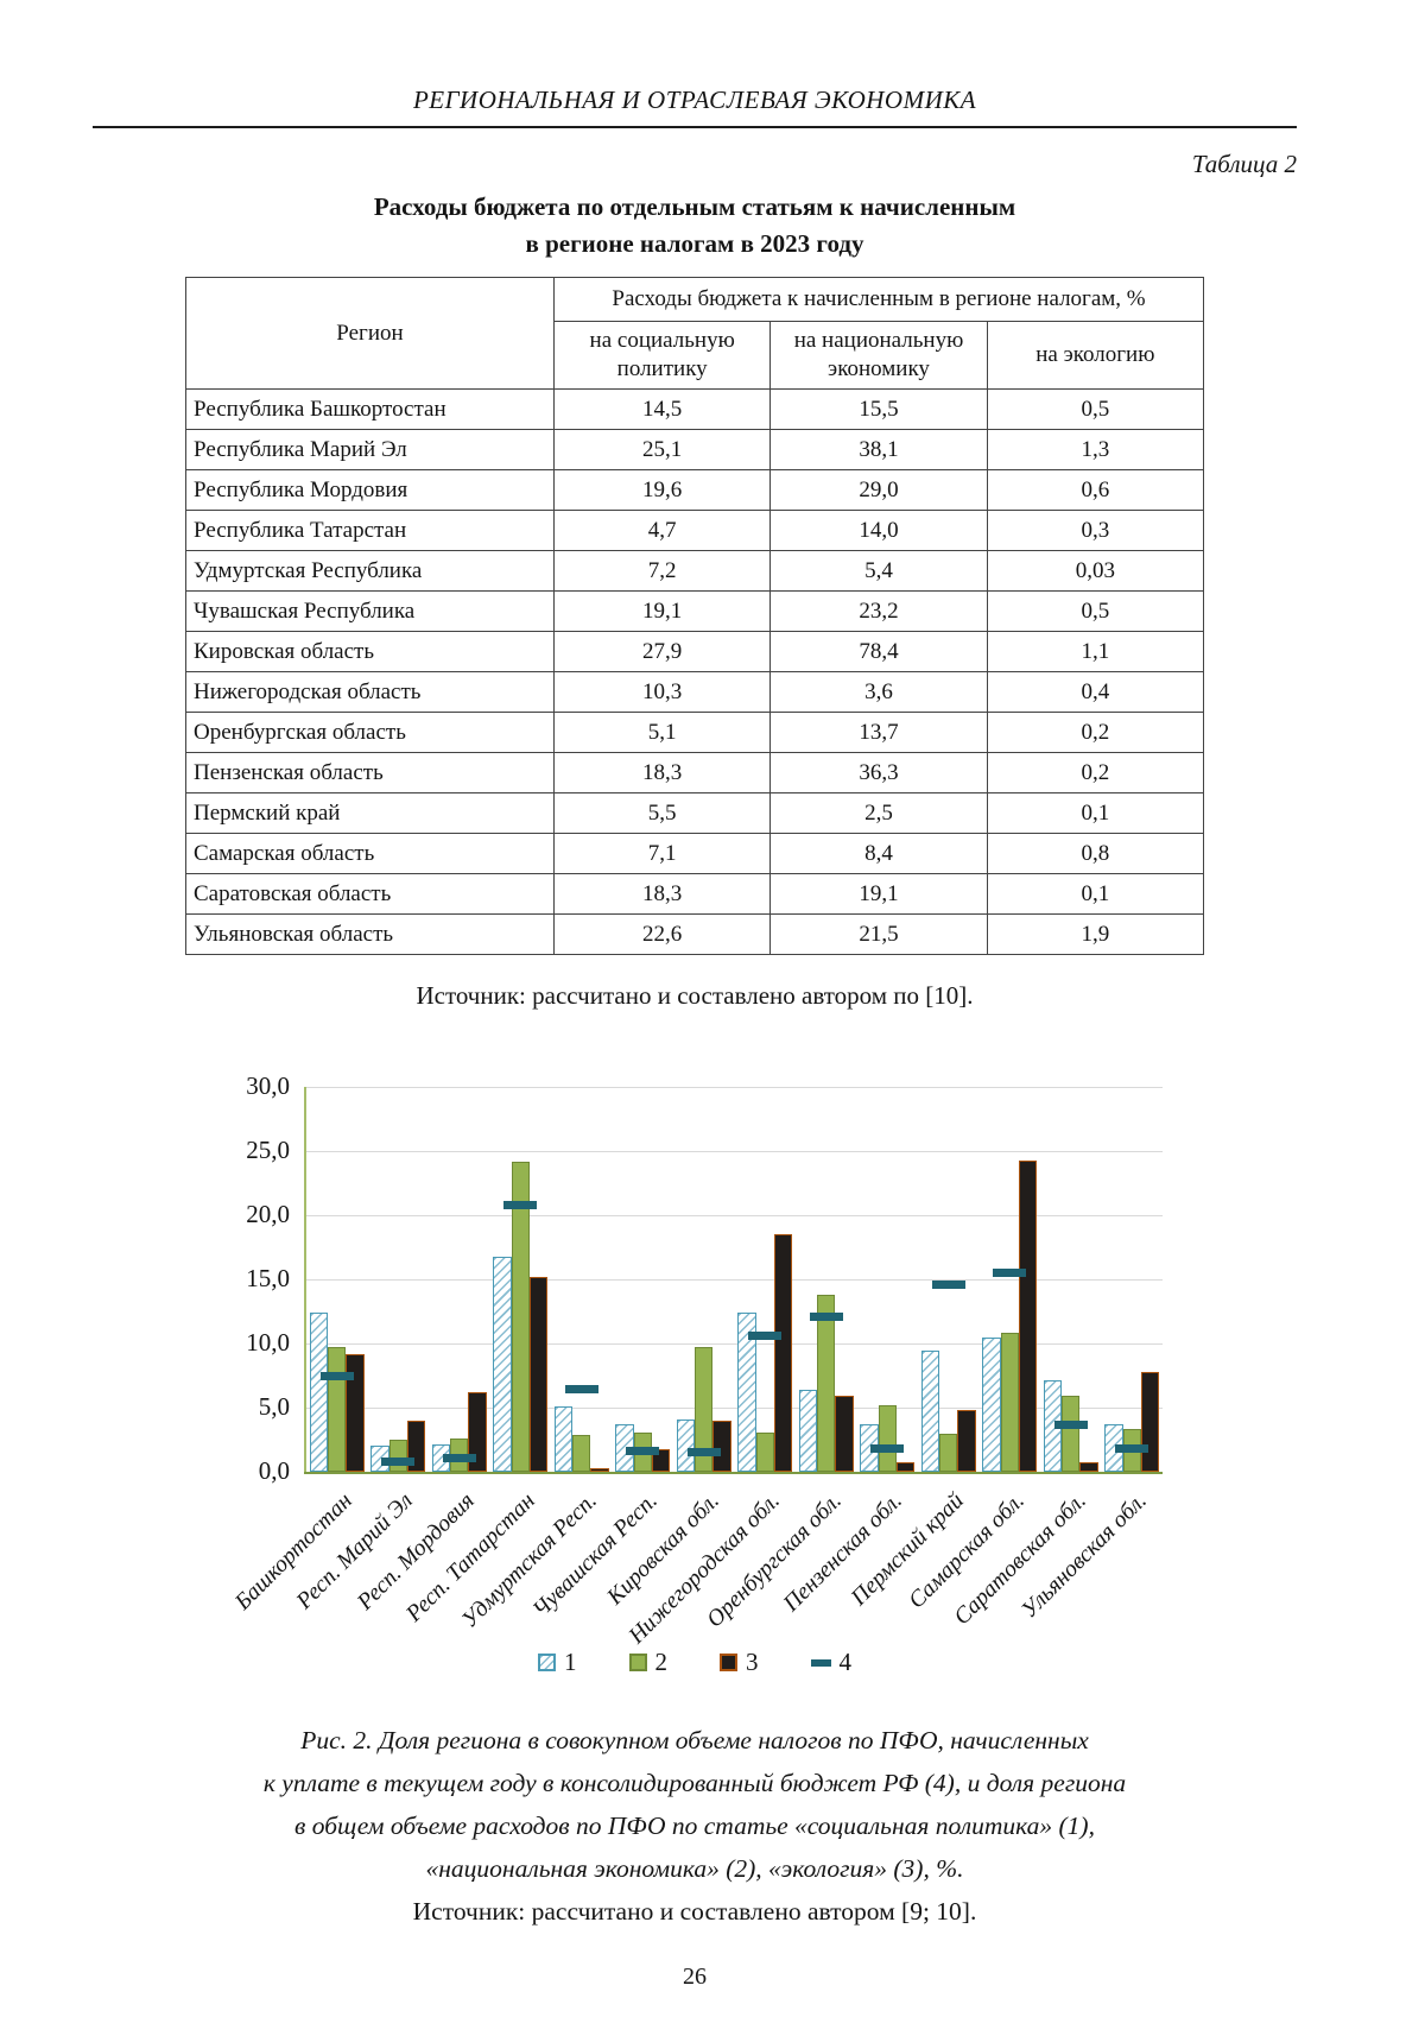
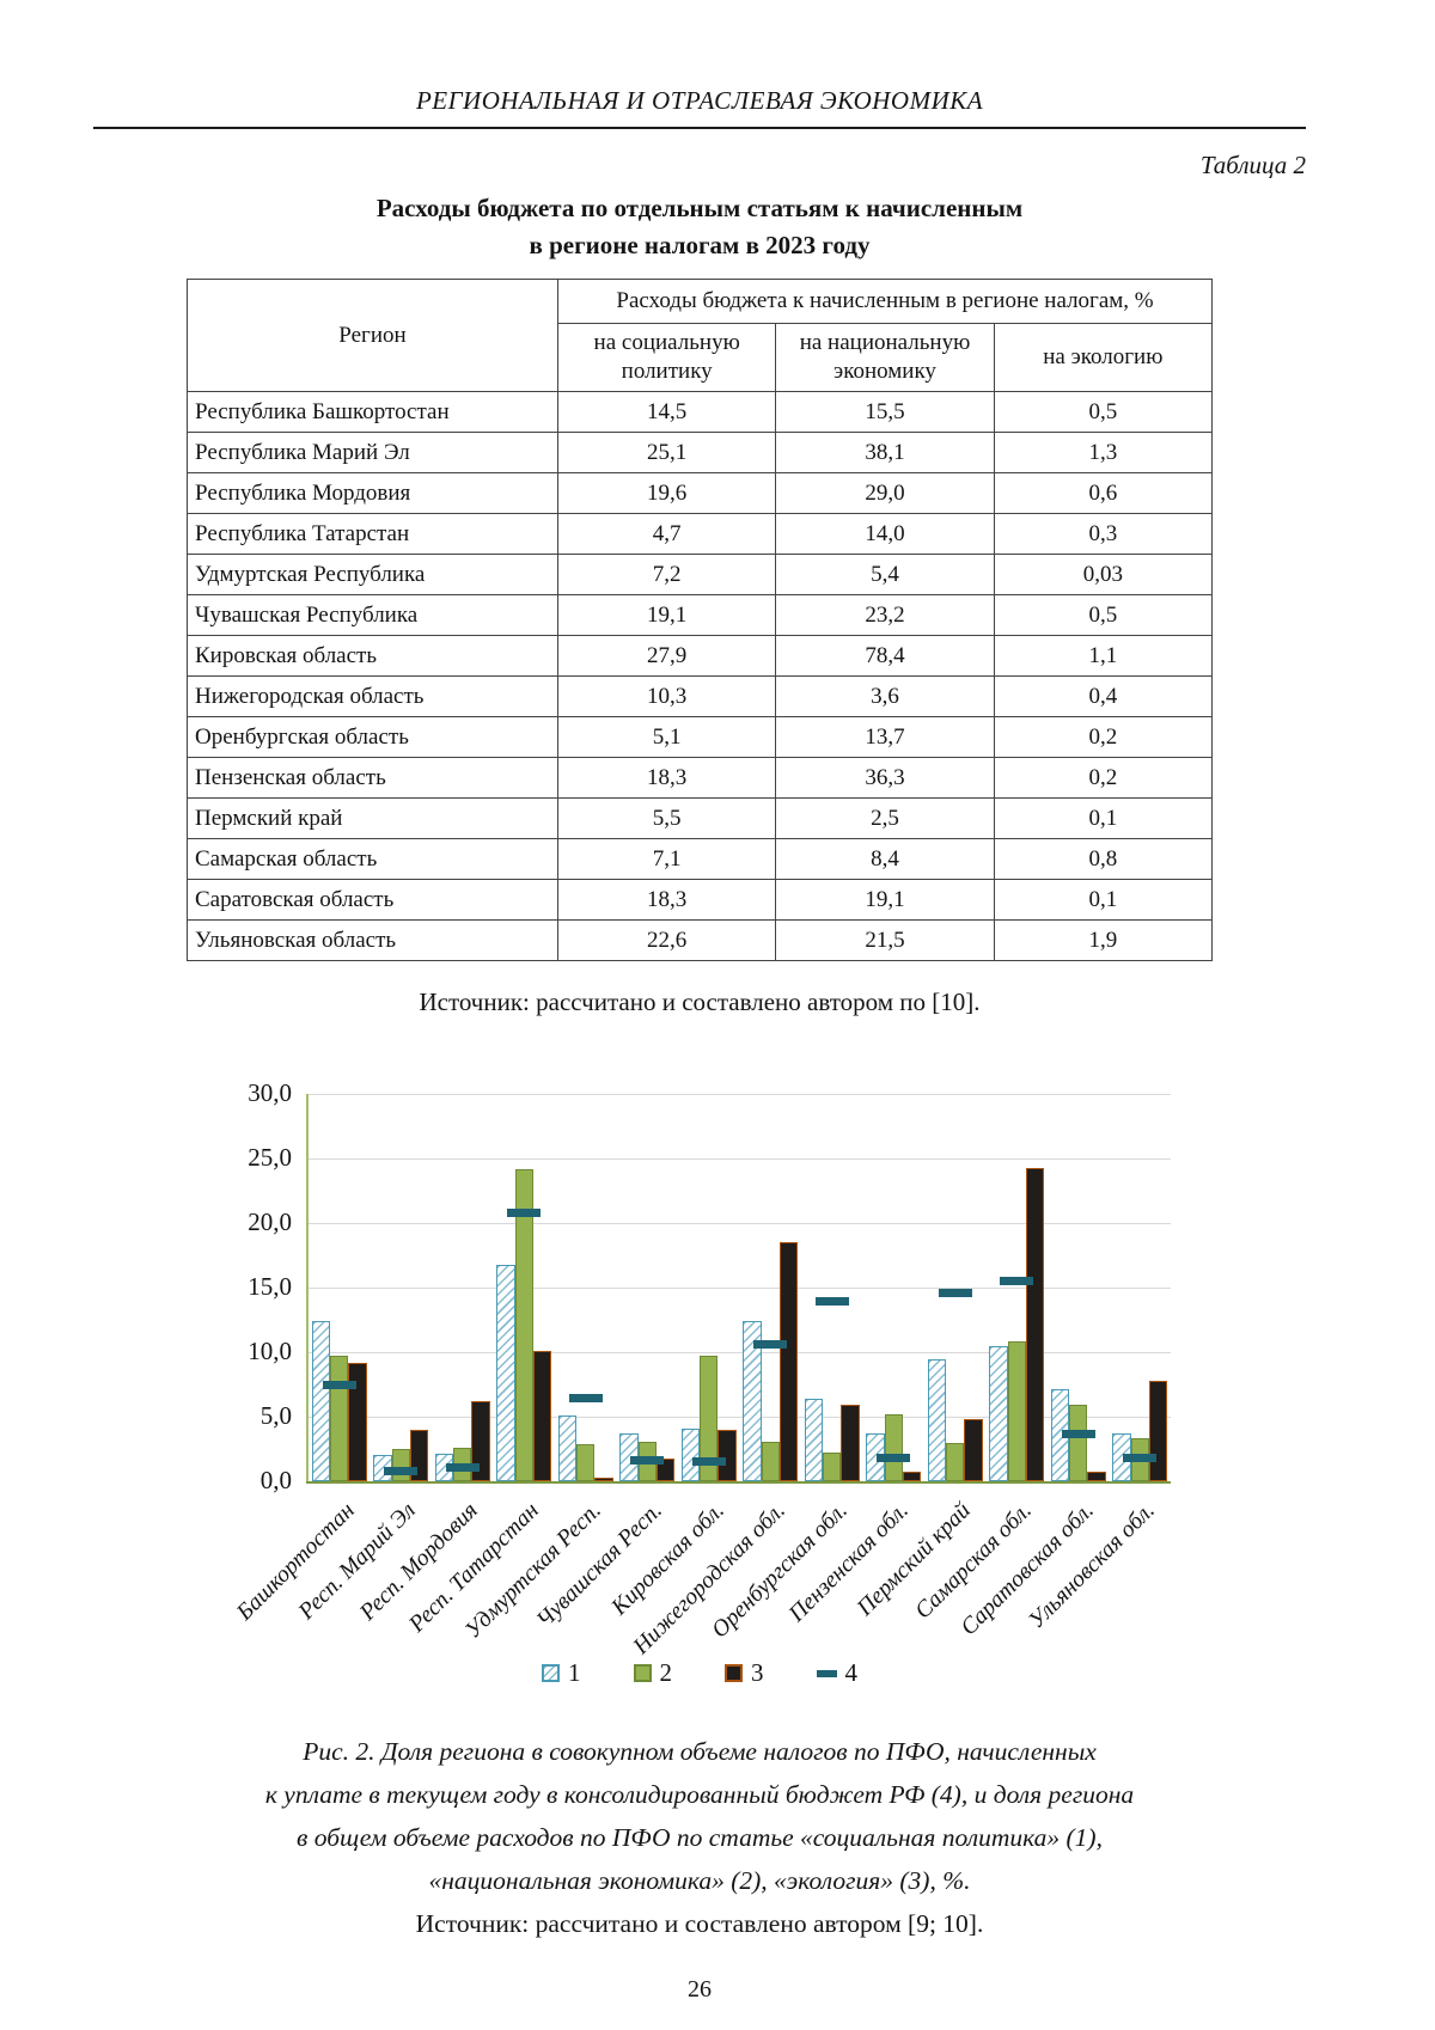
3/Респ. Татарстан: 15,2 -> 10,1
2/Оренбургская обл.: 13,8 -> 2,2
4/Оренбургская обл.: 12,1 -> 13,9
